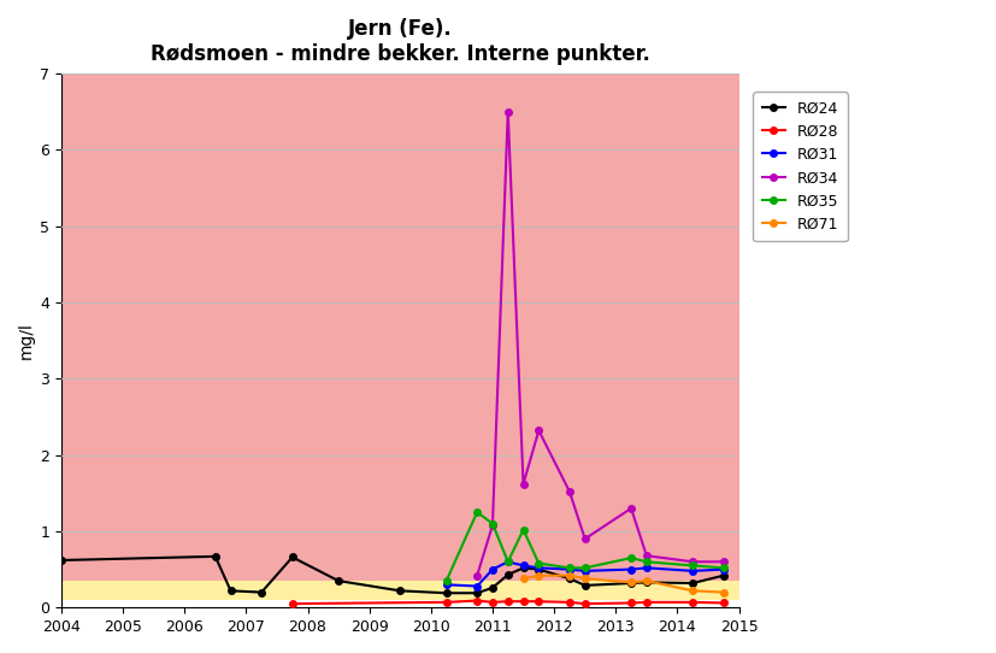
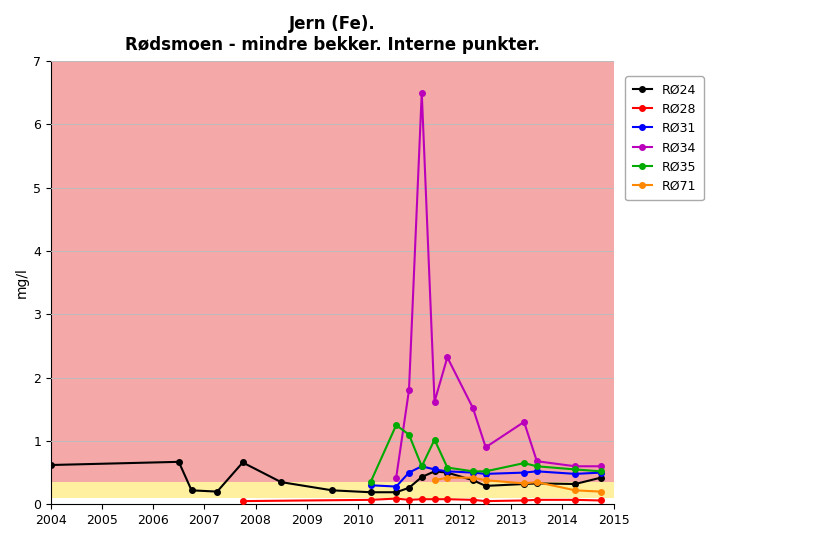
RØ34/2011: 1.08 -> 1.80
